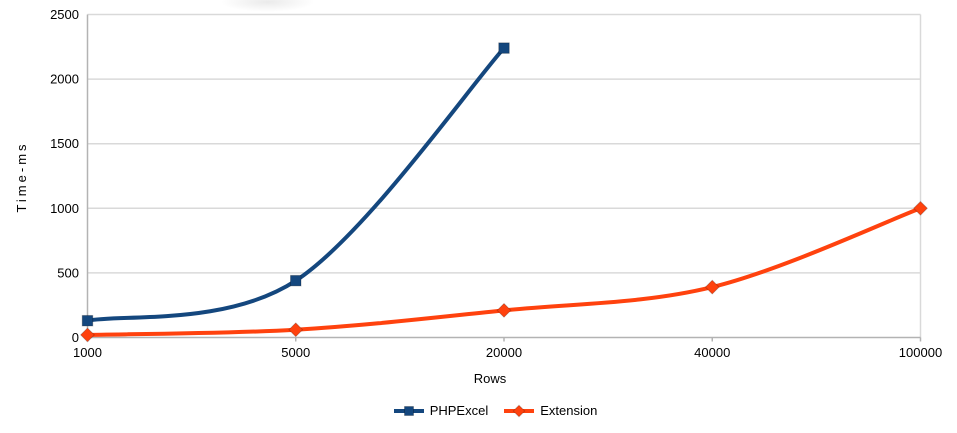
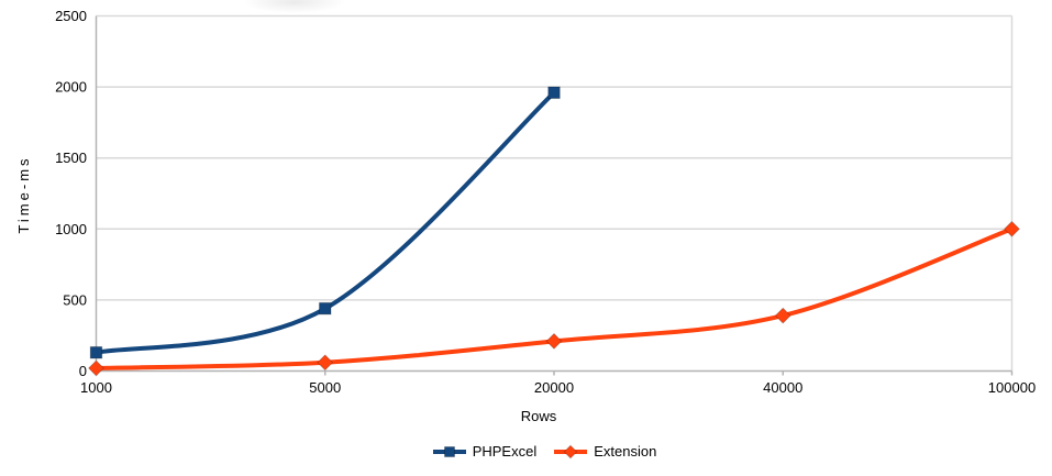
PHPExcel/20000: 2240 -> 1960
